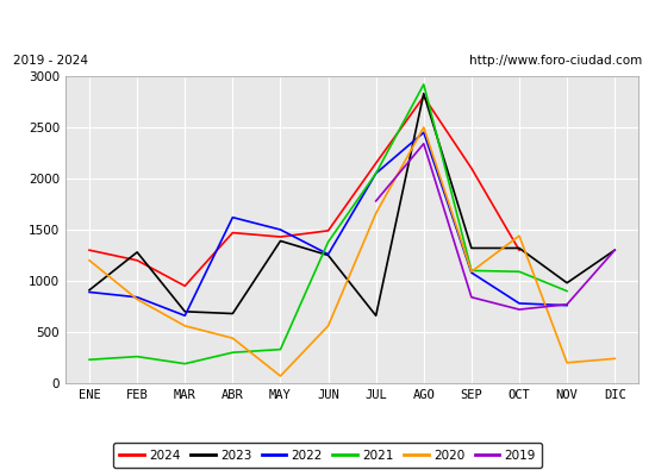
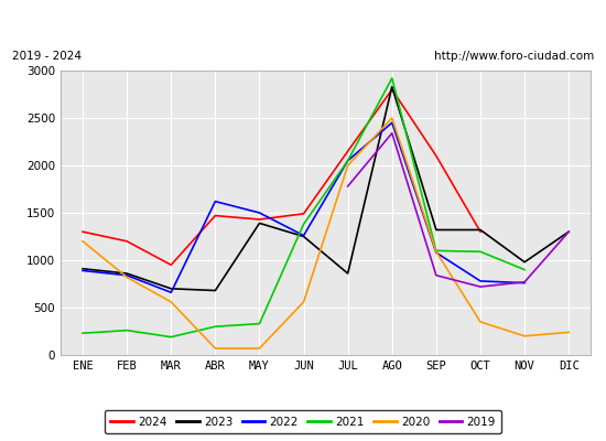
2023/FEB: 1280 -> 860
2020/ABR: 440 -> 70
2023/JUL: 660 -> 860
2020/JUL: 1660 -> 2000
2020/OCT: 1440 -> 350
